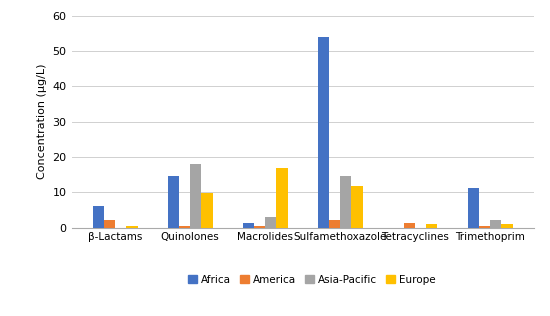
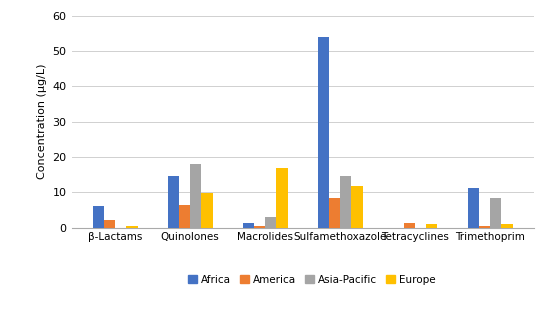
America/Quinolones: 0.4 -> 6.5
America/Sulfamethoxazole: 2.0 -> 8.5
Asia-Pacific/Trimethoprim: 2.2 -> 8.5
